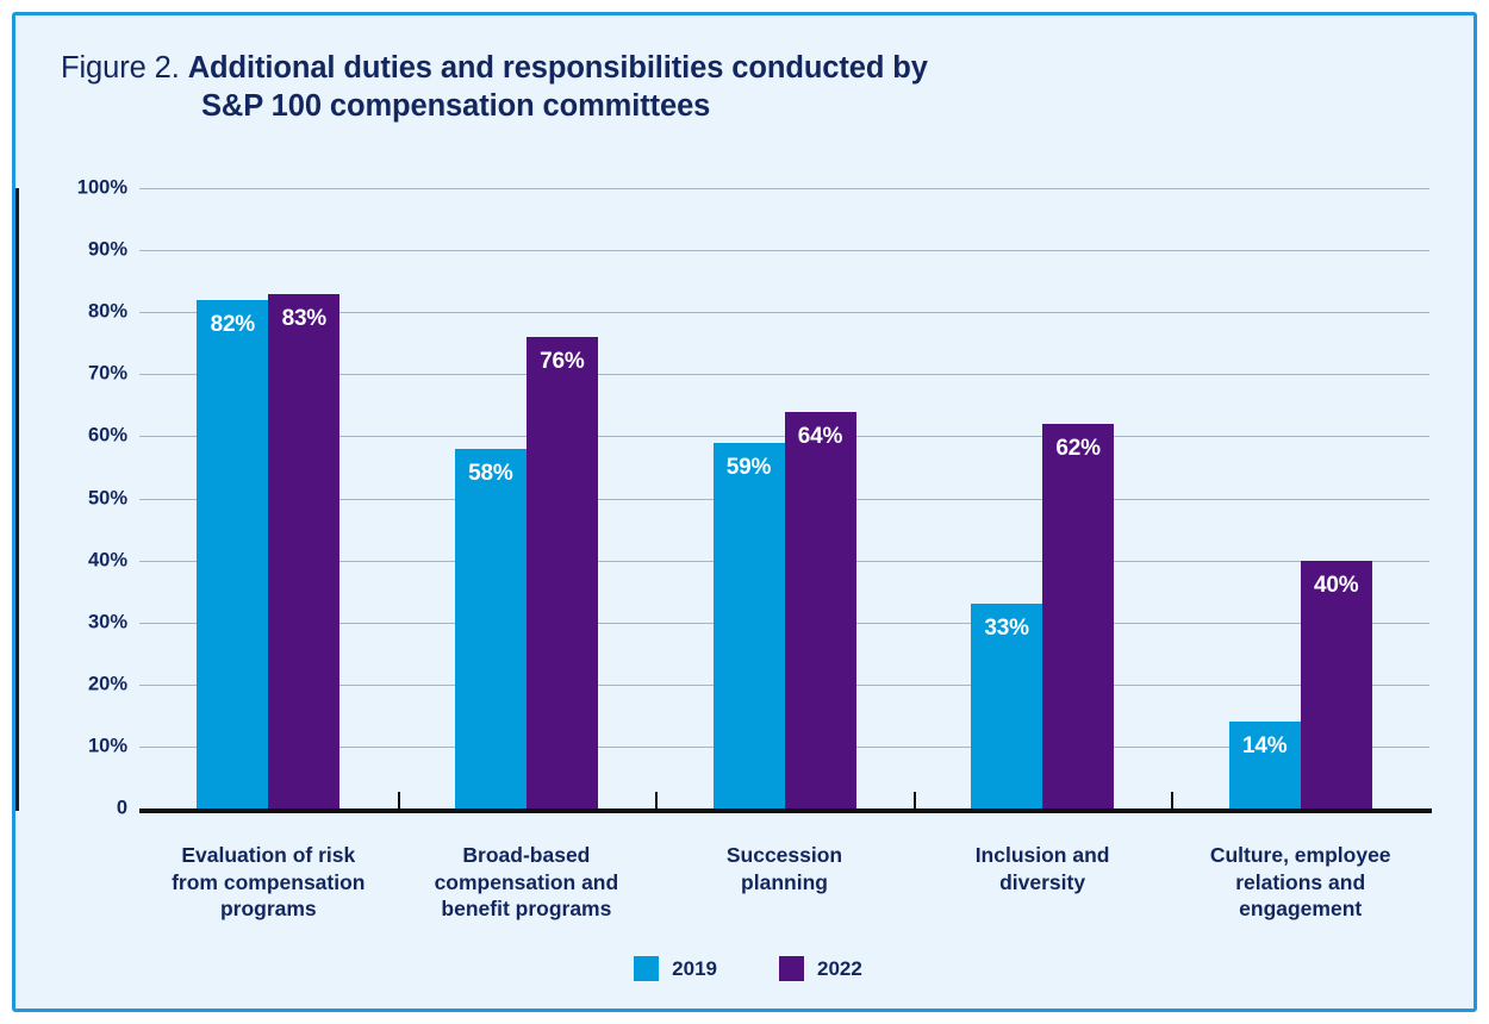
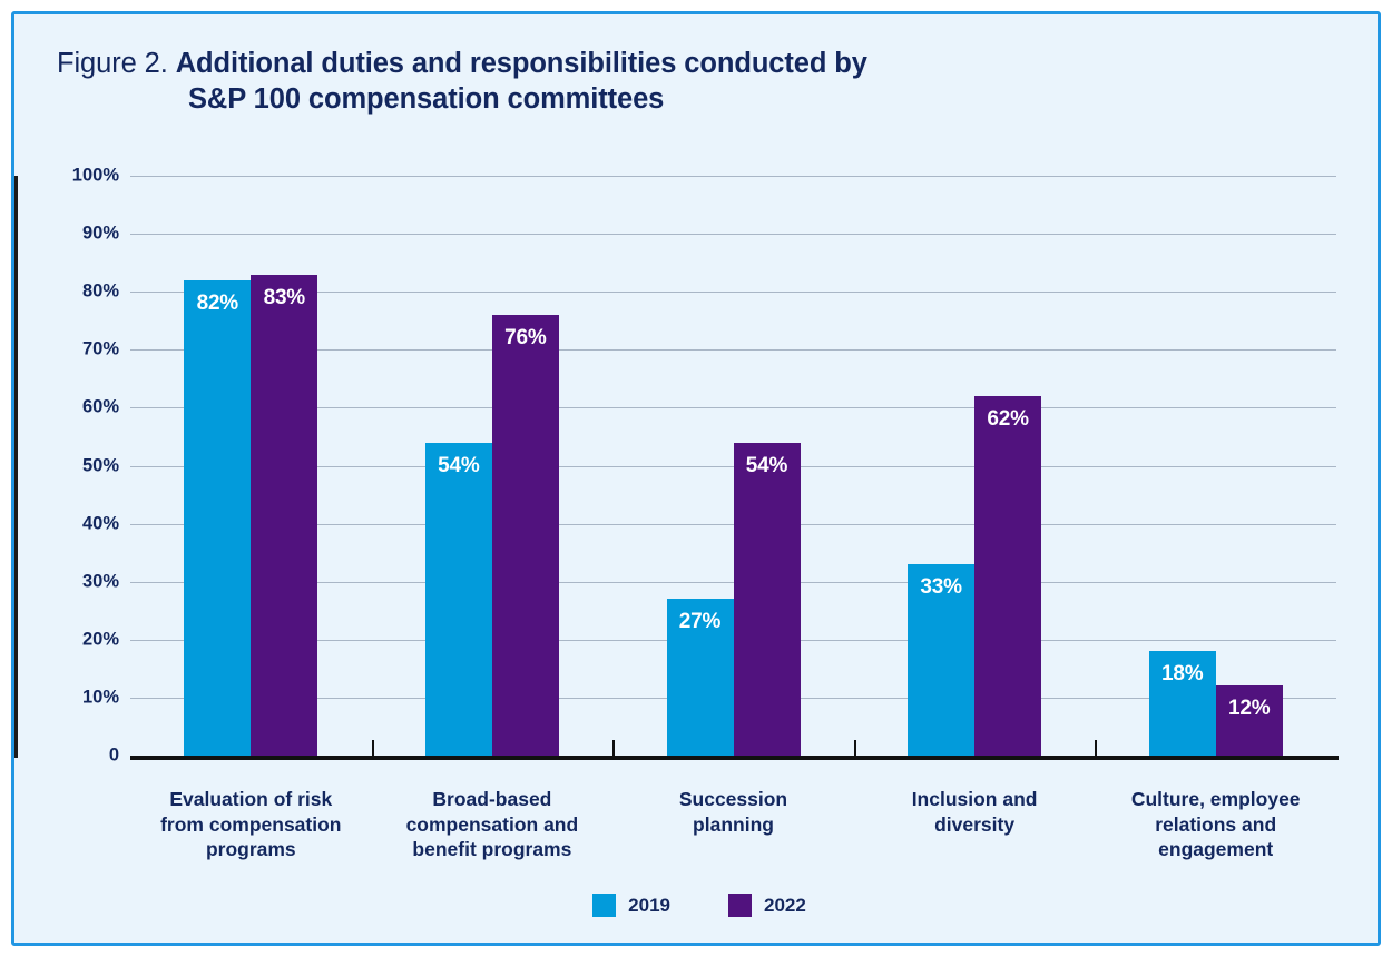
2019/Broad-based compensation and benefit programs: 58% -> 54%
2019/Succession planning: 59% -> 27%
2022/Succession planning: 64% -> 54%
2019/Culture, employee relations and engagement: 14% -> 18%
2022/Culture, employee relations and engagement: 40% -> 12%
